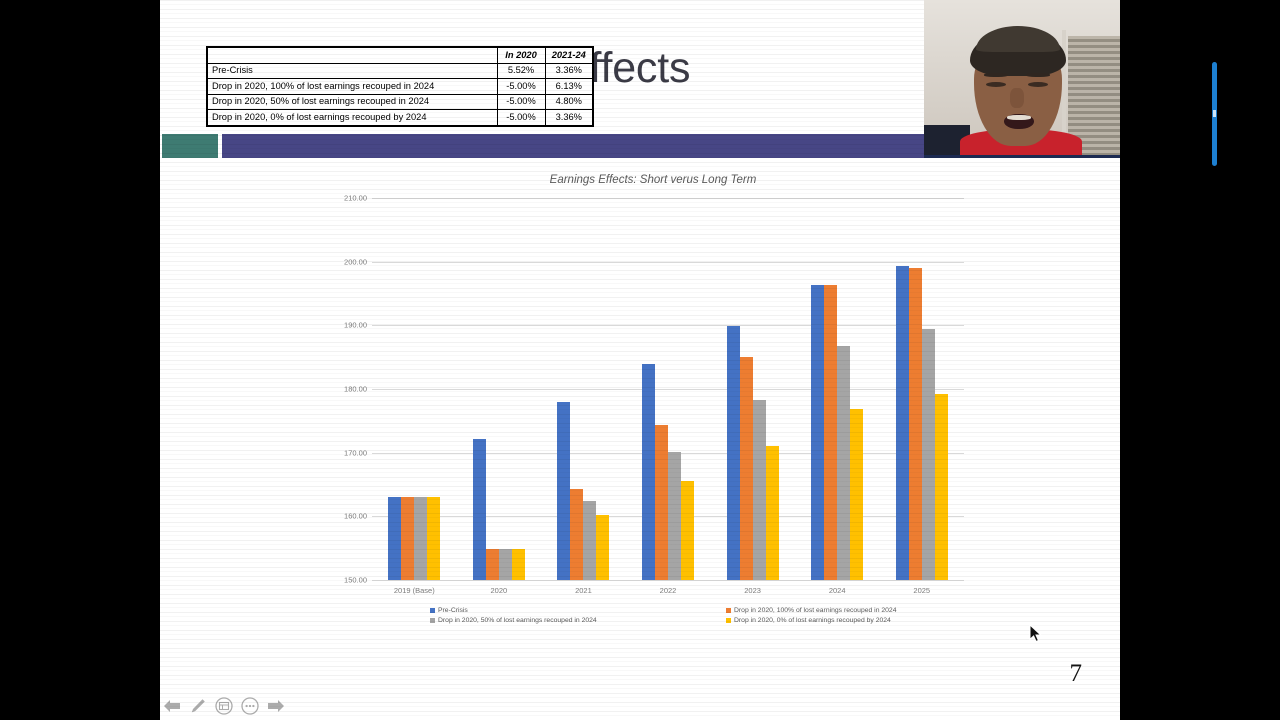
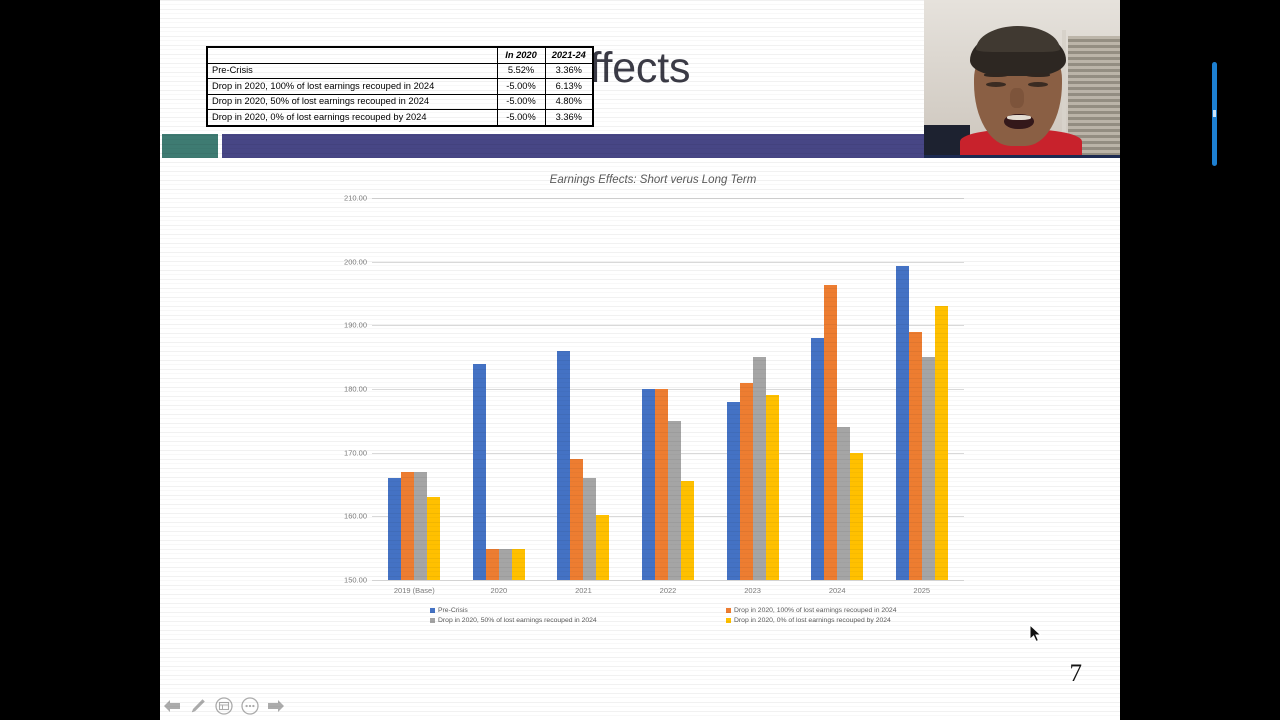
Pre-Crisis/2019 (Base): 163 -> 166
Drop in 2020, 100% of lost earnings recouped in 2024/2019 (Base): 163 -> 167
Drop in 2020, 50% of lost earnings recouped in 2024/2019 (Base): 163 -> 167
Pre-Crisis/2020: 172 -> 184
Pre-Crisis/2021: 178 -> 186
Drop in 2020, 100% of lost earnings recouped in 2024/2021: 164 -> 169
Drop in 2020, 50% of lost earnings recouped in 2024/2021: 162 -> 166
Pre-Crisis/2022: 184 -> 180
Drop in 2020, 100% of lost earnings recouped in 2024/2022: 174 -> 180
Drop in 2020, 50% of lost earnings recouped in 2024/2022: 170 -> 175
Pre-Crisis/2023: 190 -> 178
Drop in 2020, 100% of lost earnings recouped in 2024/2023: 185 -> 181
Drop in 2020, 50% of lost earnings recouped in 2024/2023: 178 -> 185
Drop in 2020, 0% of lost earnings recouped by 2024/2023: 171 -> 179
Pre-Crisis/2024: 196 -> 188
Drop in 2020, 50% of lost earnings recouped in 2024/2024: 187 -> 174
Drop in 2020, 0% of lost earnings recouped by 2024/2024: 177 -> 170
Drop in 2020, 100% of lost earnings recouped in 2024/2025: 199 -> 189
Drop in 2020, 50% of lost earnings recouped in 2024/2025: 190 -> 185
Drop in 2020, 0% of lost earnings recouped by 2024/2025: 179 -> 193
